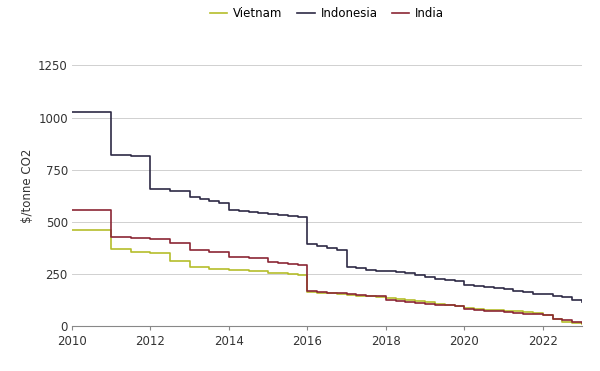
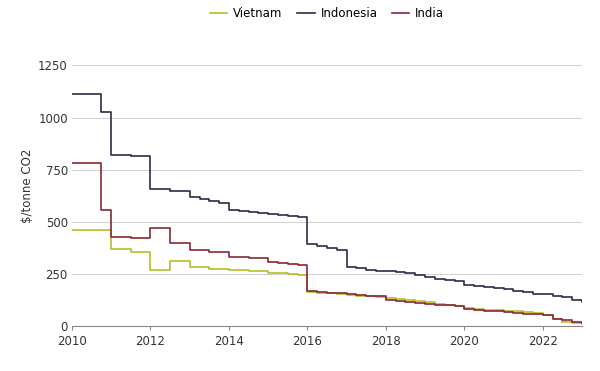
Indonesia/2010: 1025 -> 1115
India/2010: 560 -> 785
Vietnam/2012: 350 -> 270
India/2012: 420 -> 470
